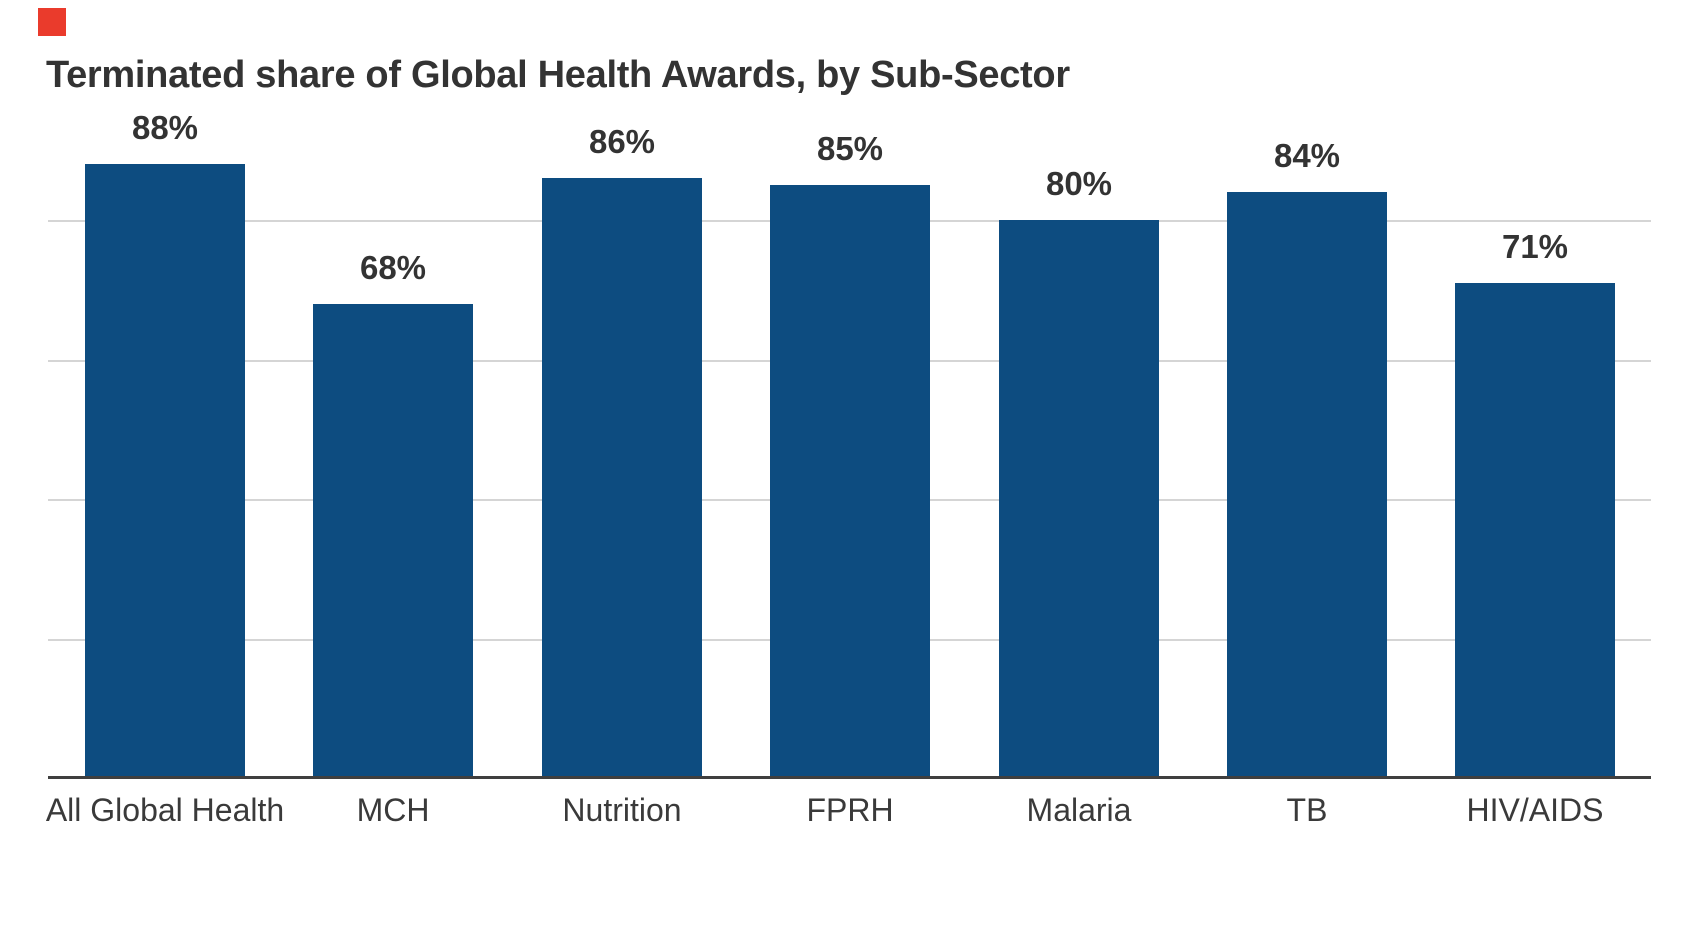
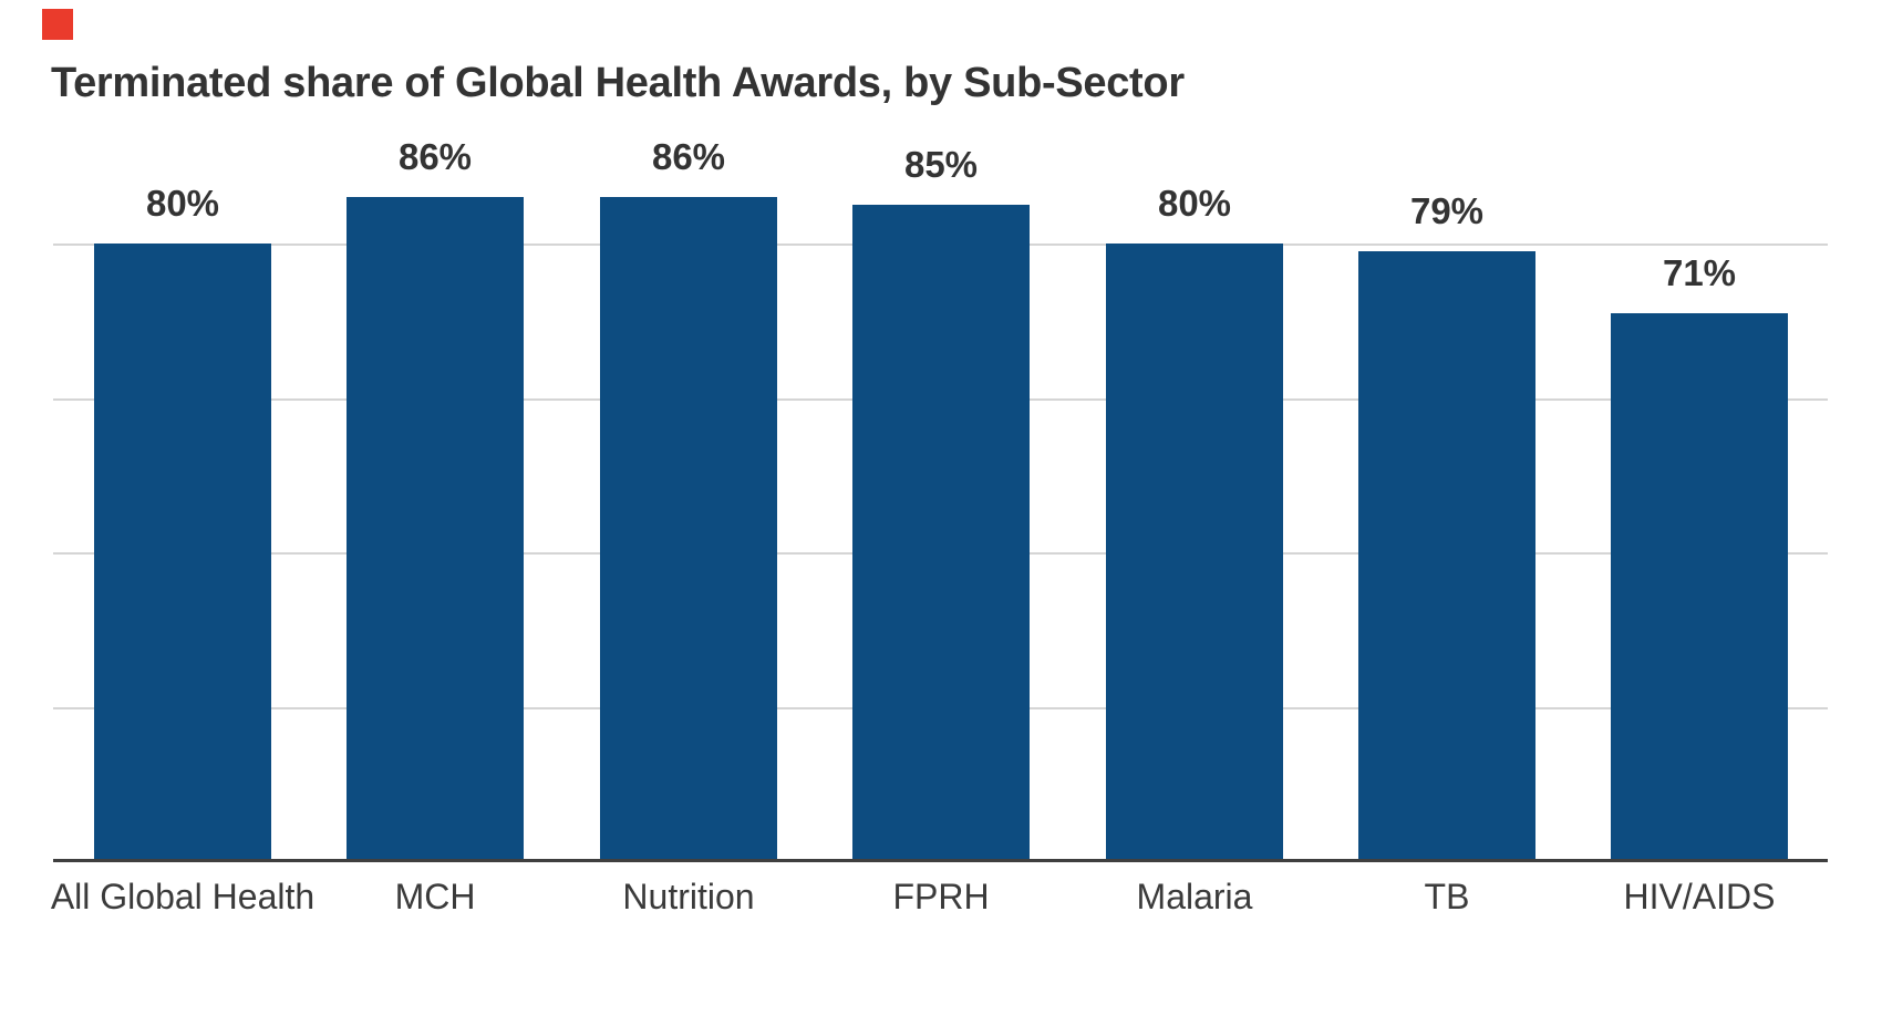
All Global Health: 88% -> 80%
MCH: 68% -> 86%
TB: 84% -> 79%
